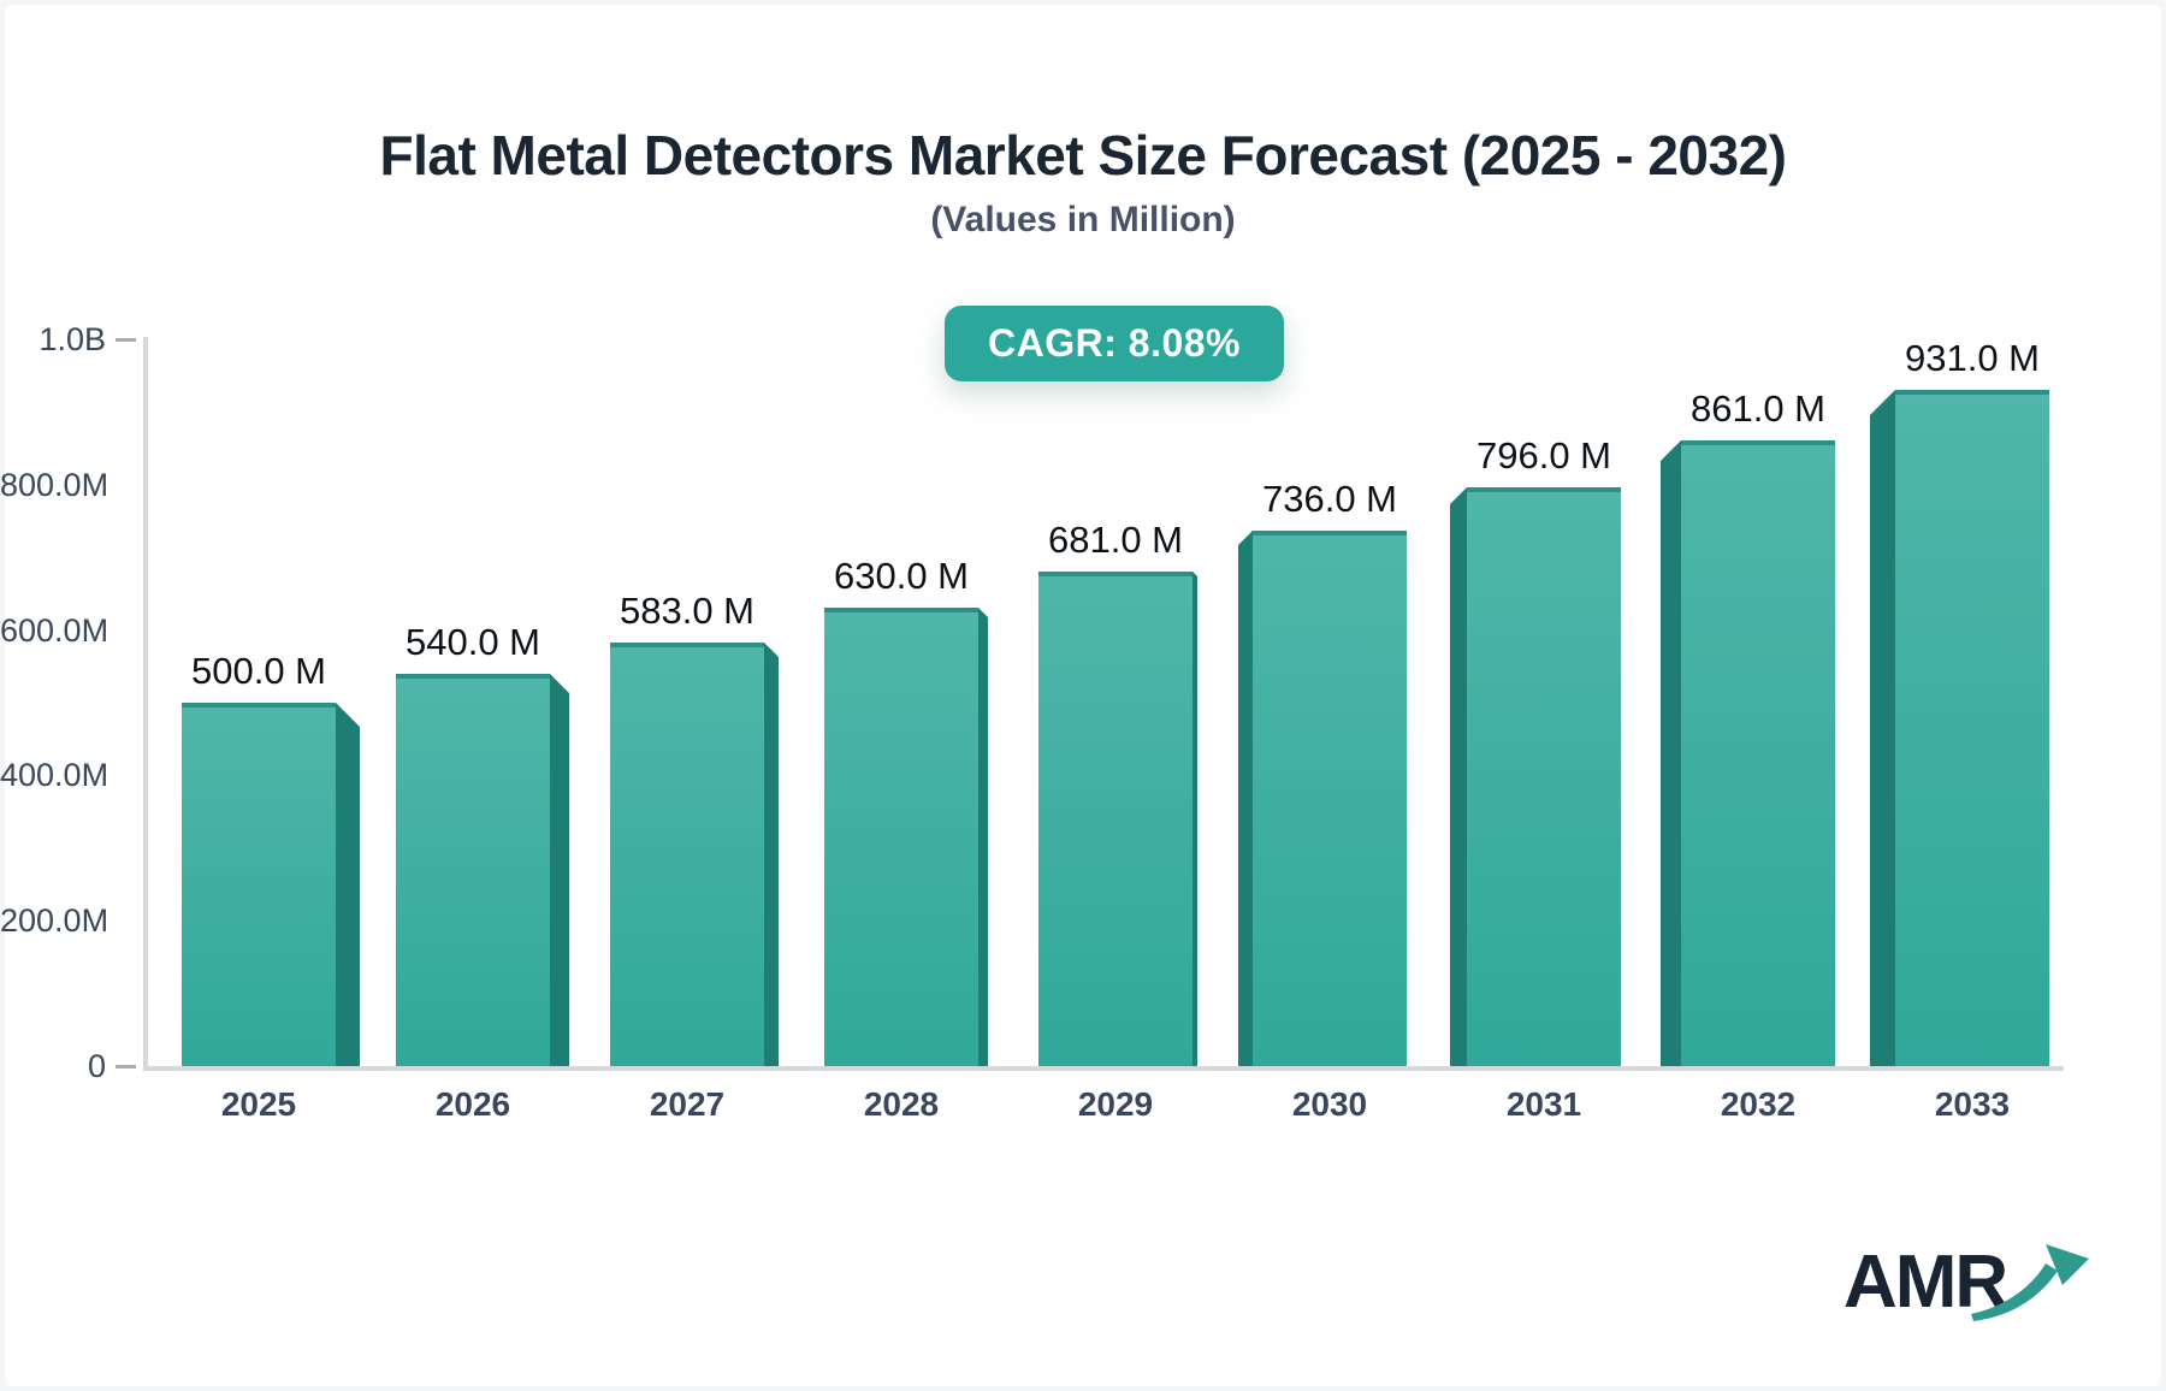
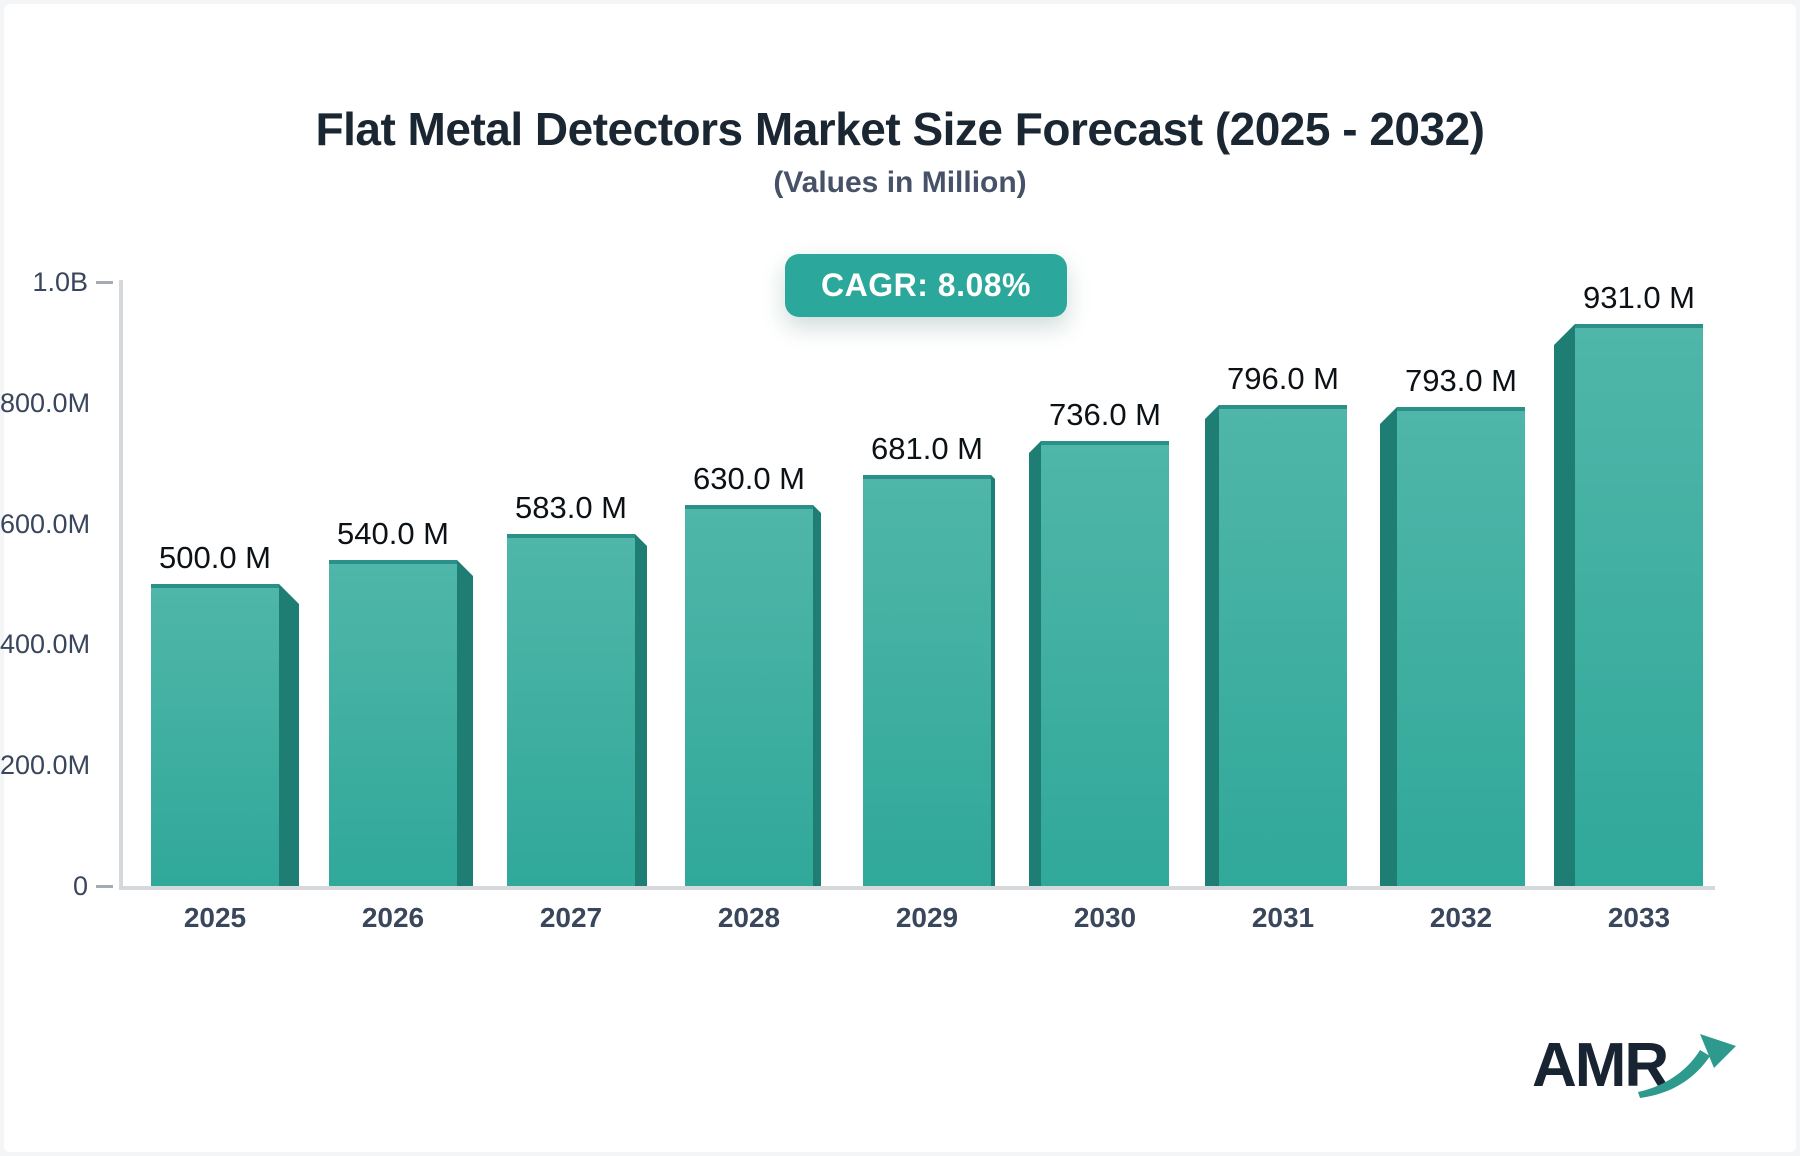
2032: 861.0 -> 793.0
